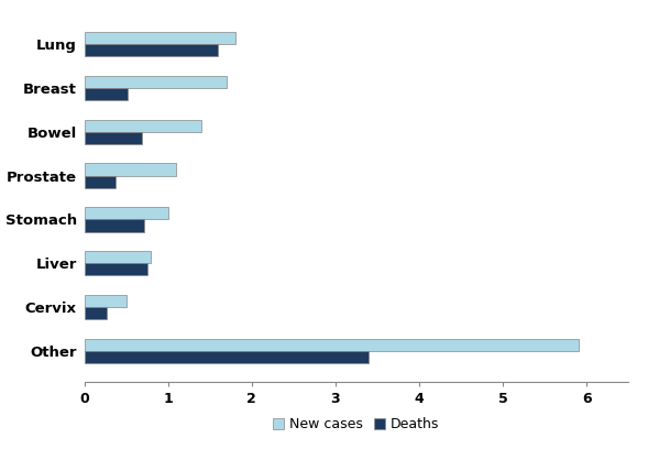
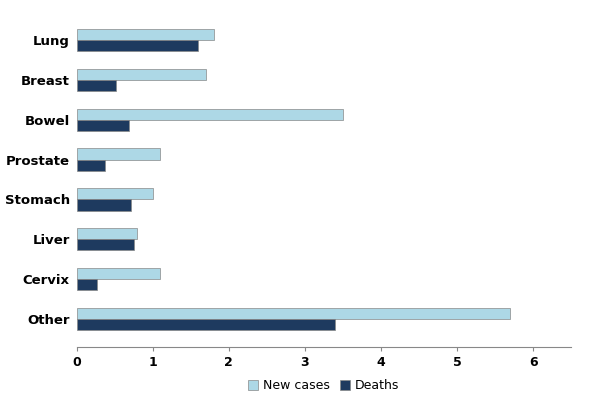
New cases/Bowel: 1.4 -> 3.5
New cases/Cervix: 0.5 -> 1.1
New cases/Other: 5.9 -> 5.7
